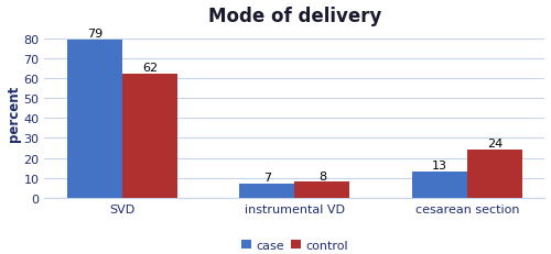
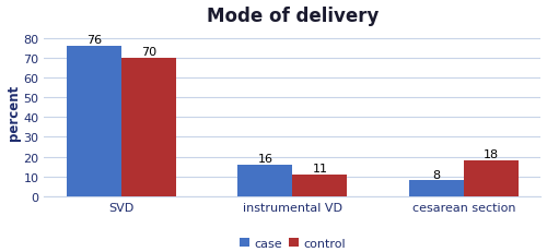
case/SVD: 79 -> 76
control/SVD: 62 -> 70
case/instrumental VD: 7 -> 16
control/instrumental VD: 8 -> 11
case/cesarean section: 13 -> 8
control/cesarean section: 24 -> 18
